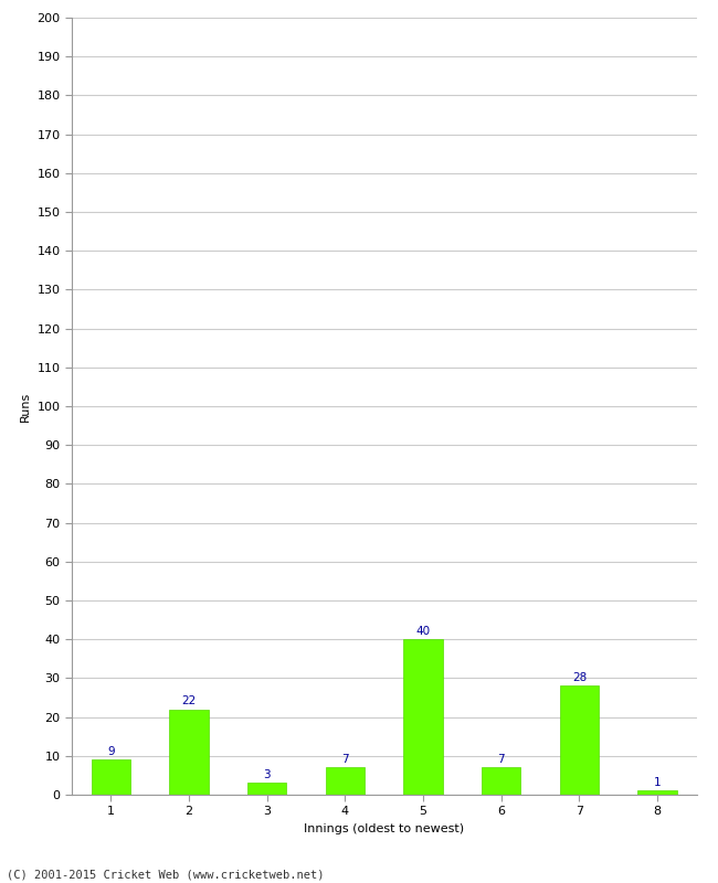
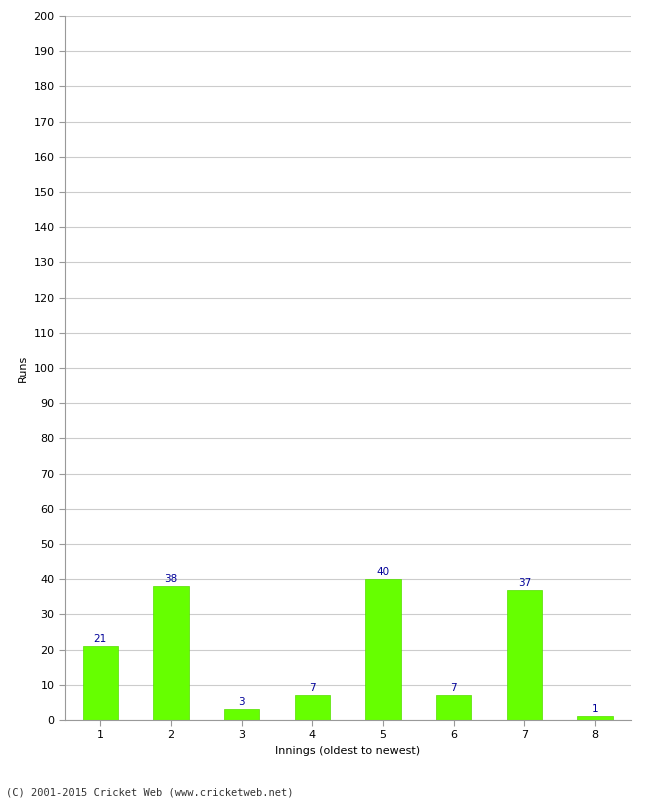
1: 9 -> 21
2: 22 -> 38
7: 28 -> 37
